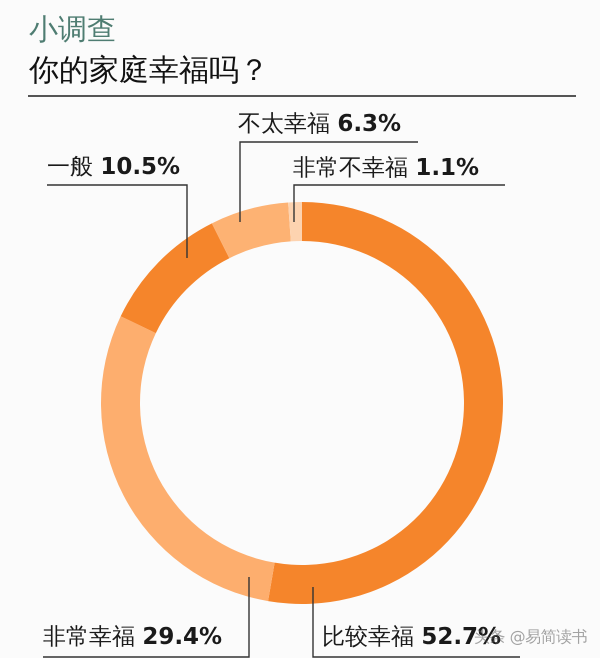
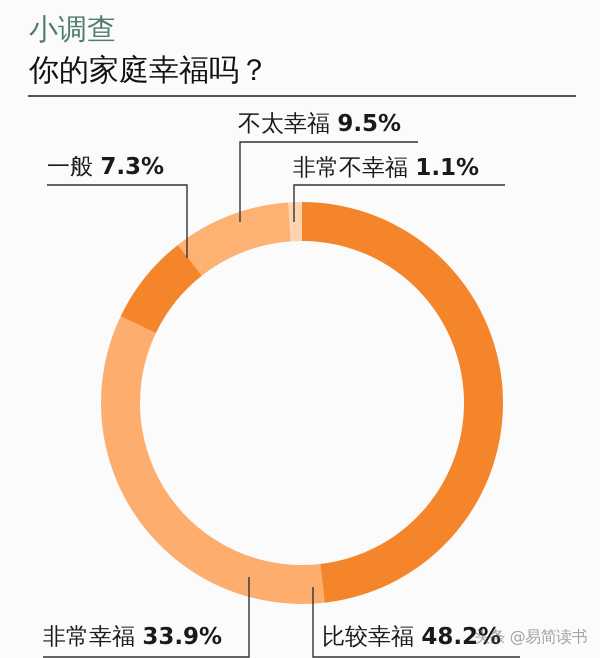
比较幸福: 52.7% -> 48.2%
非常幸福: 29.4% -> 33.9%
一般: 10.5% -> 7.3%
不太幸福: 6.3% -> 9.5%
